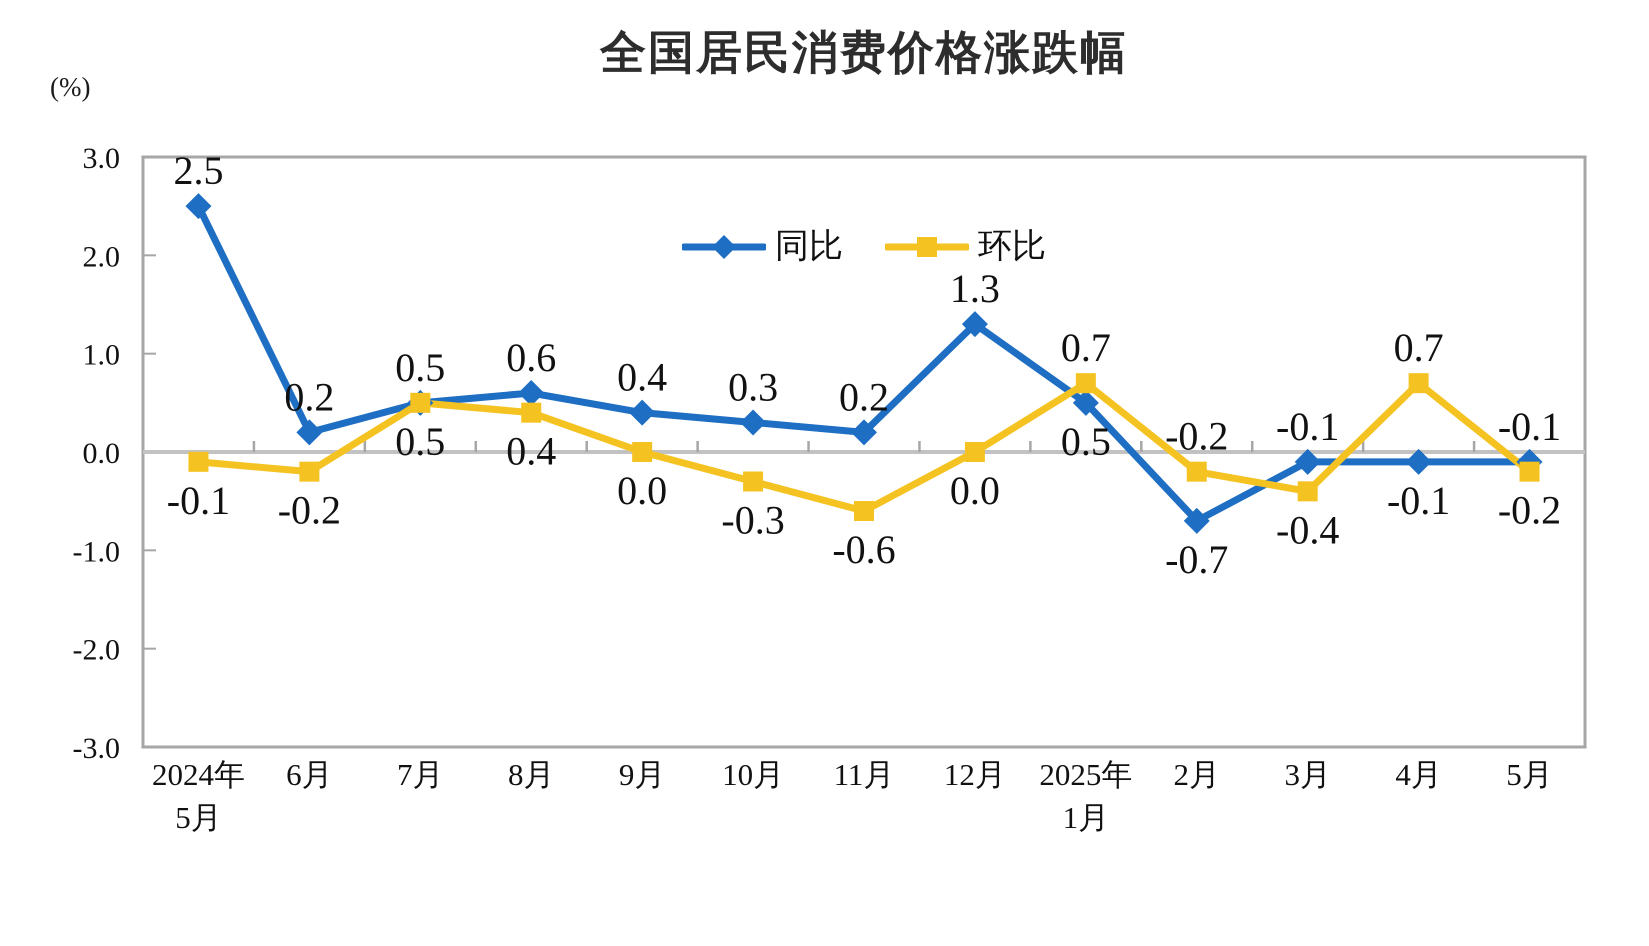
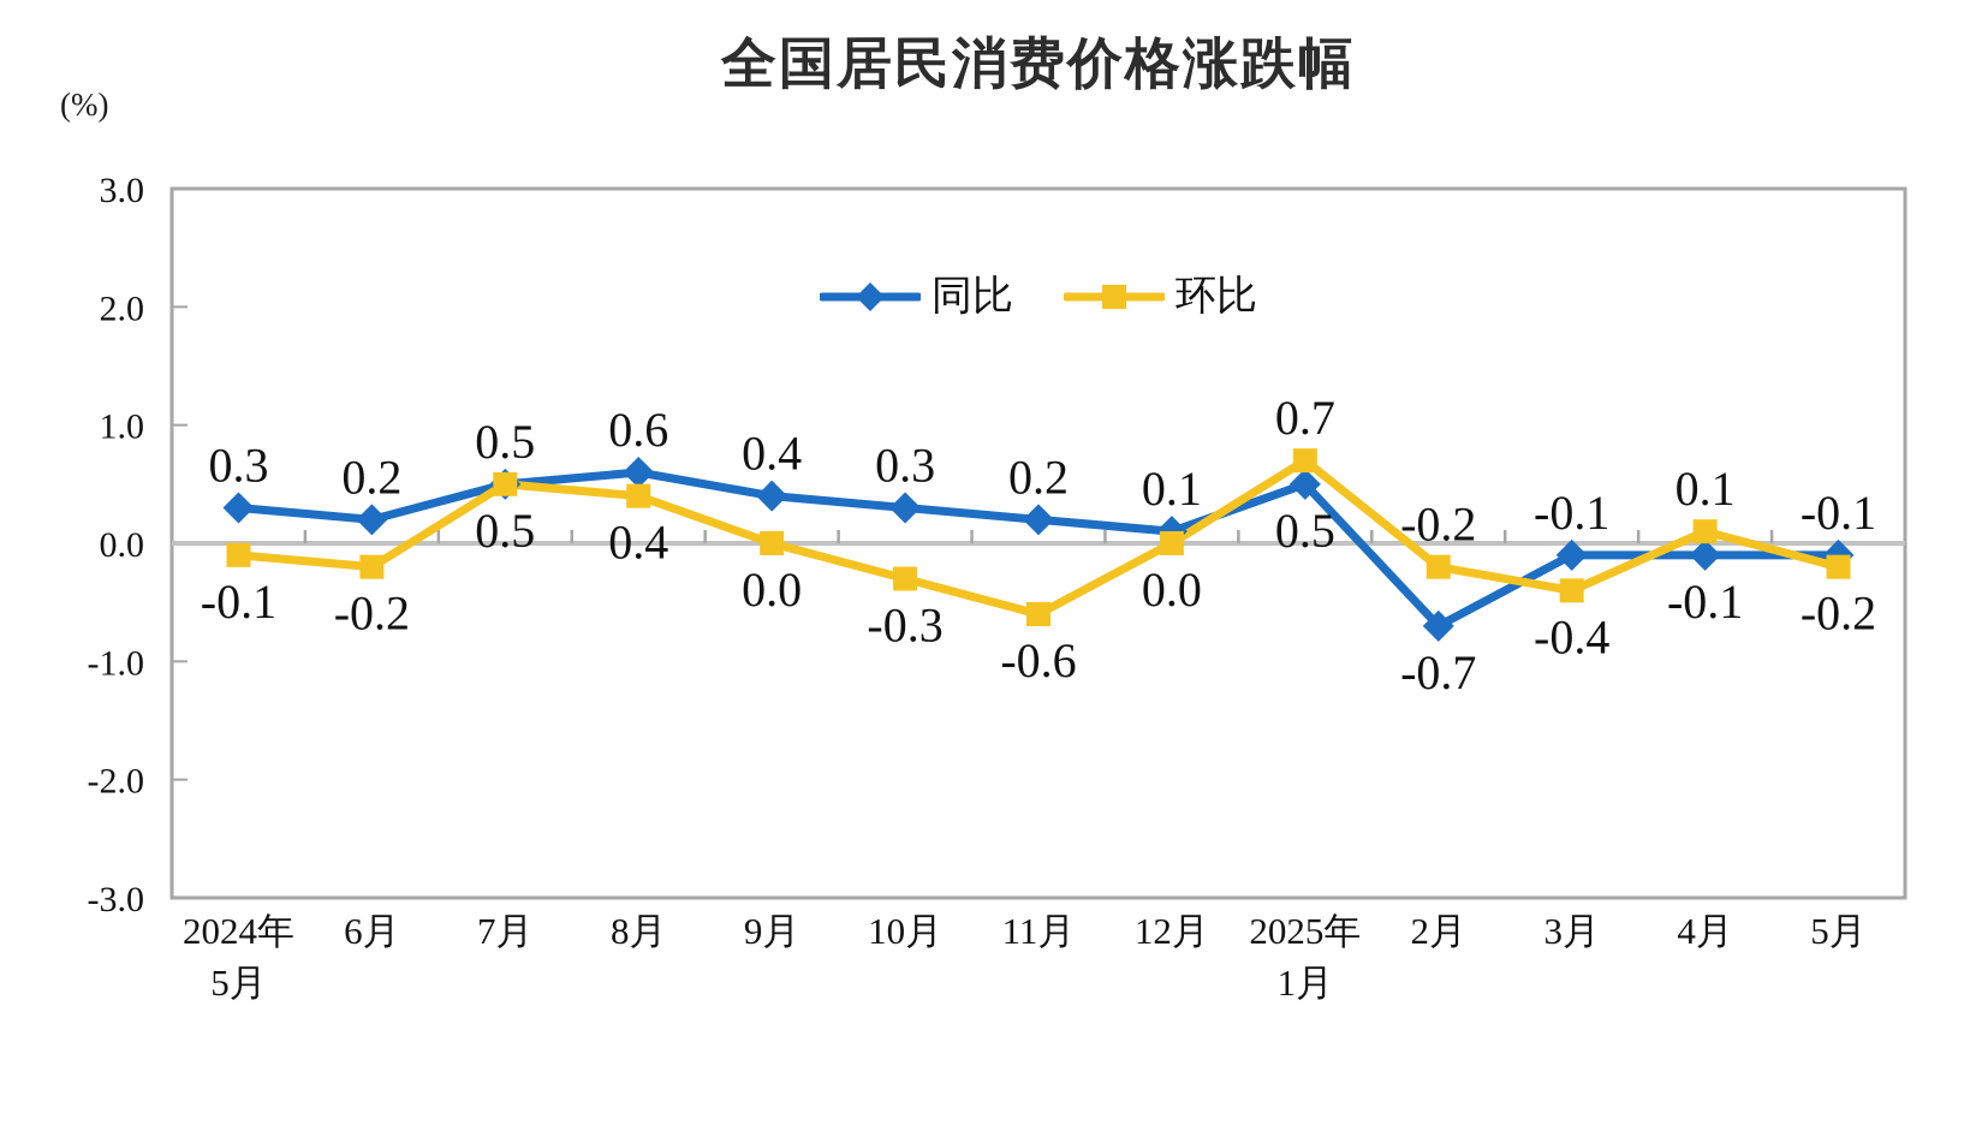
同比/2024年5月: 2.5 -> 0.3
同比/12月: 1.3 -> 0.1
环比/4月: 0.7 -> 0.1
